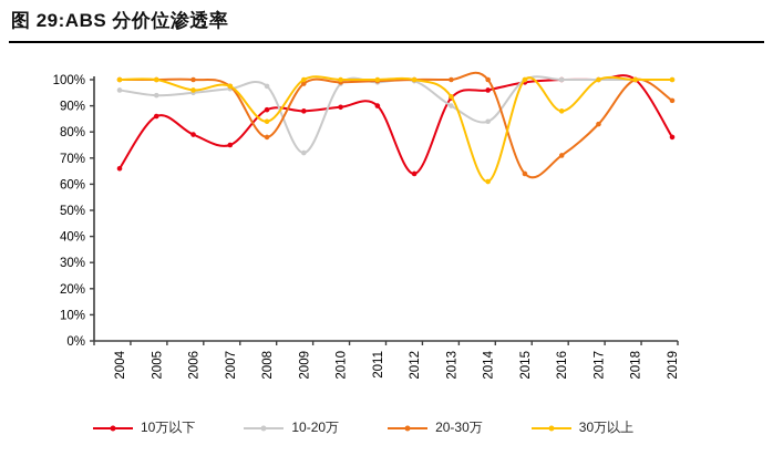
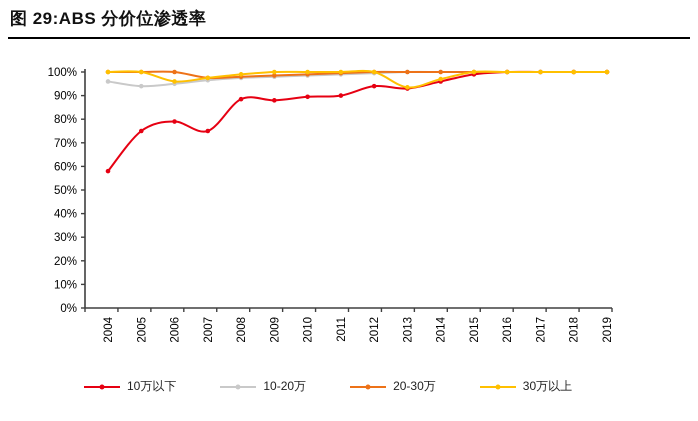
10万以下/2004: 66% -> 58%
10万以下/2005: 86% -> 75%
20-30万/2008: 78% -> 98%
30万以上/2008: 84% -> 99%
10-20万/2009: 72% -> 98%
10万以下/2012: 64% -> 94%
10-20万/2013: 90% -> 100%
10-20万/2014: 84% -> 100%
30万以上/2014: 61% -> 97%
20-30万/2015: 64% -> 100%
20-30万/2016: 71% -> 100%
30万以上/2016: 88% -> 100%
20-30万/2017: 83% -> 100%
10万以下/2019: 78% -> 100%
20-30万/2019: 92% -> 100%
